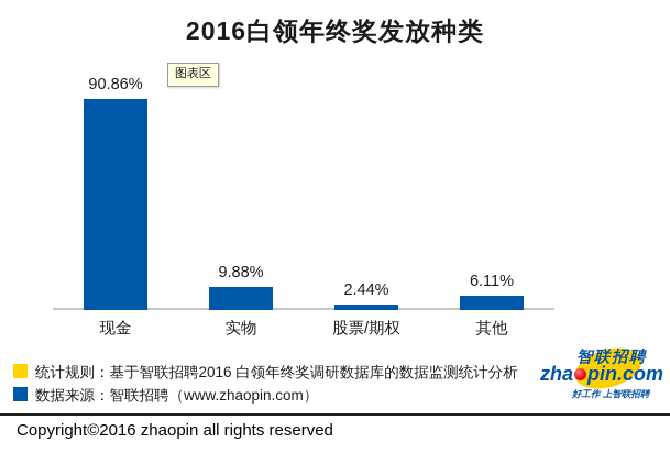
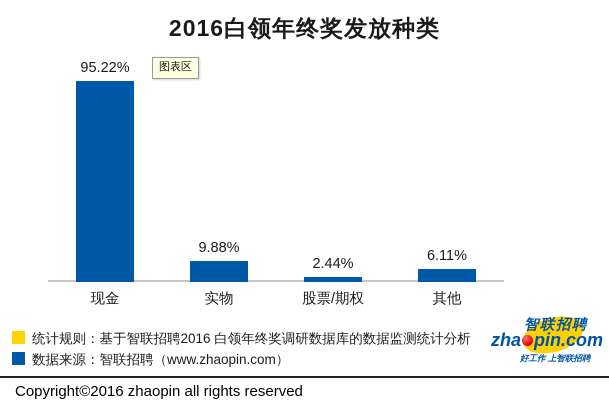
现金: 90.86% -> 95.22%
